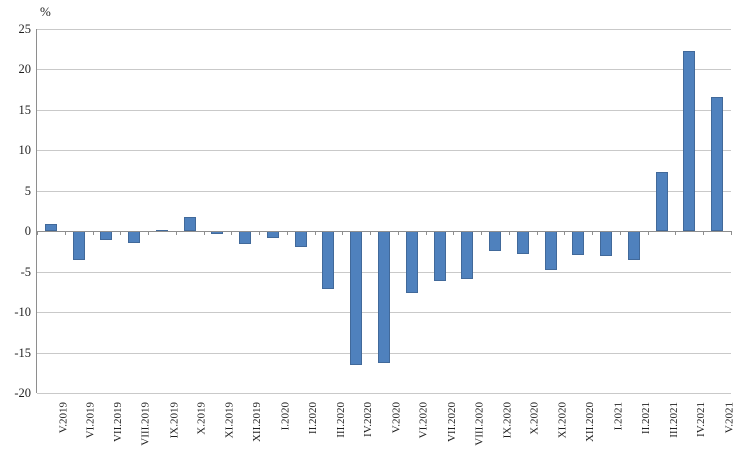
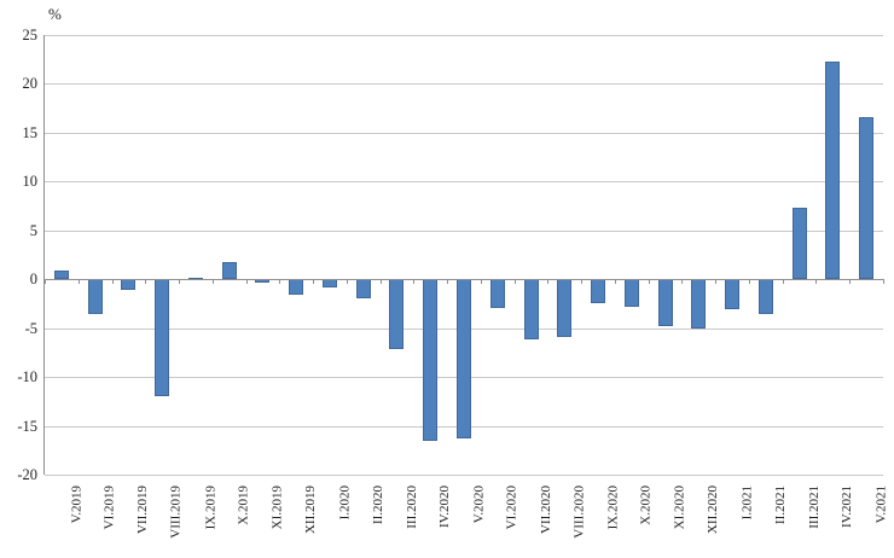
VIII.2019: -1 -> -12
VI.2020: -8 -> -3
XII.2020: -3 -> -5
